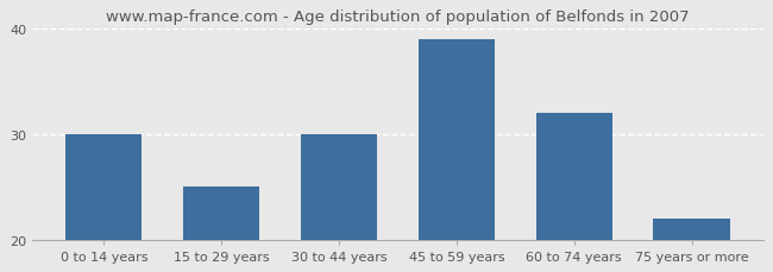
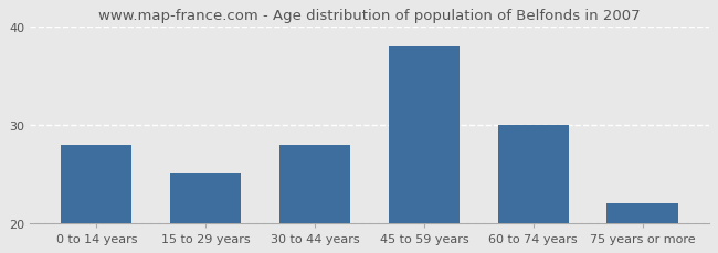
0 to 14 years: 30 -> 28
30 to 44 years: 30 -> 28
45 to 59 years: 39 -> 38
60 to 74 years: 32 -> 30
